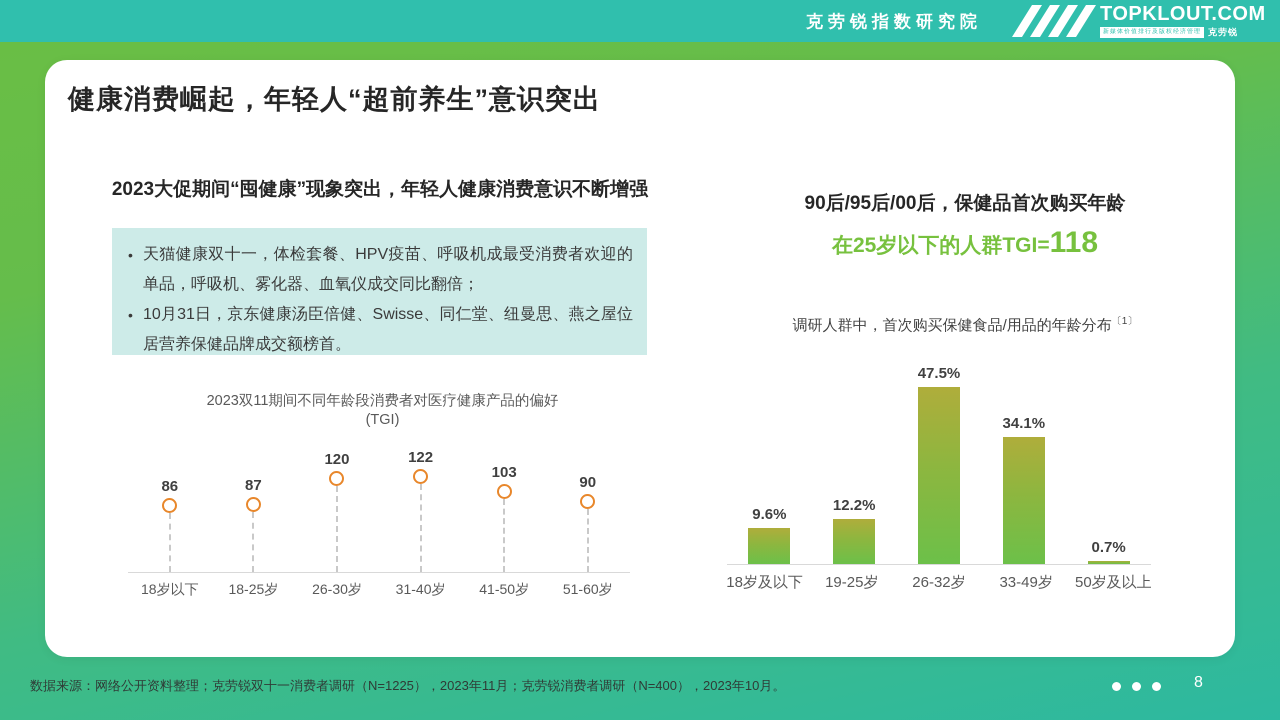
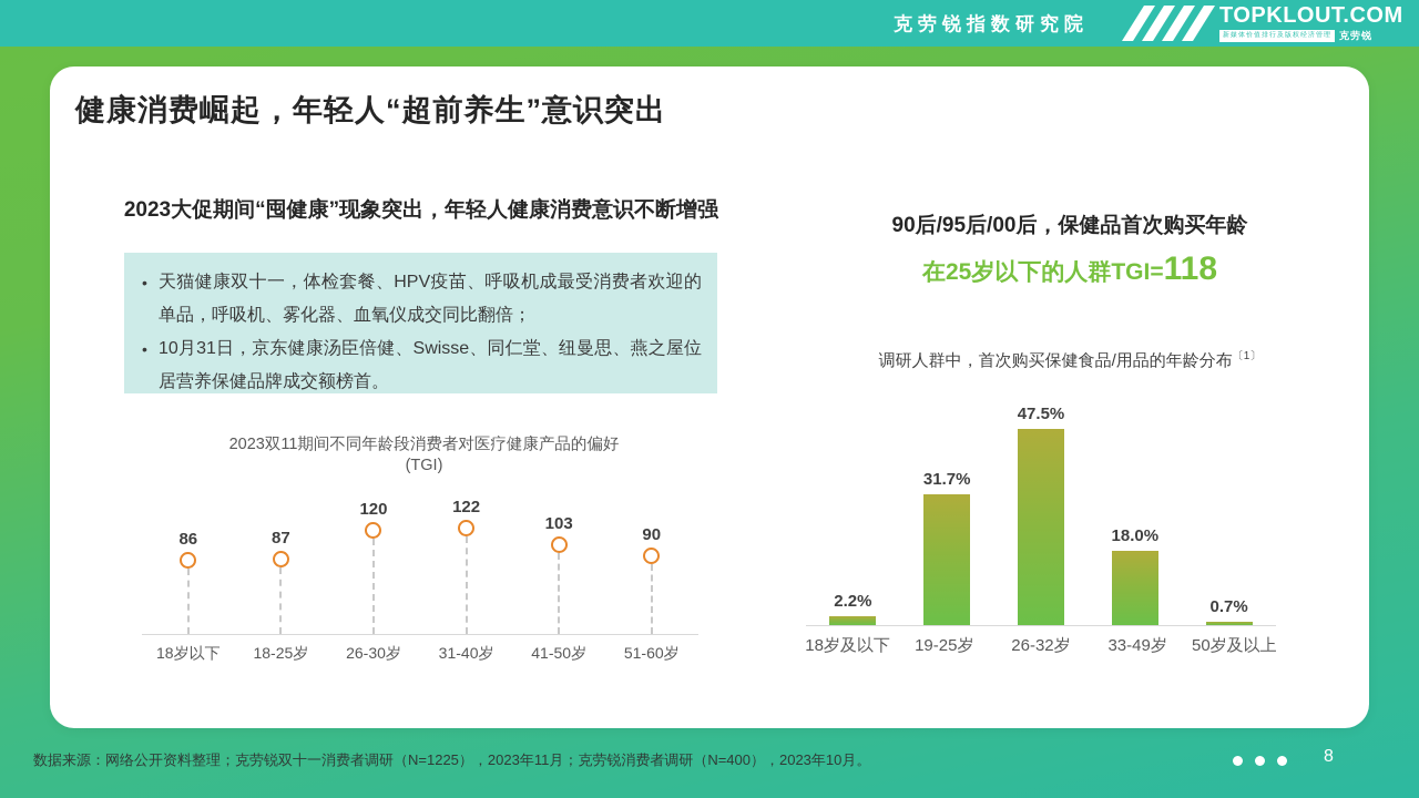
调研人群中，首次购买保健食品/用品的年龄分布/18岁及以下: 9.6% -> 2.2%
调研人群中，首次购买保健食品/用品的年龄分布/19-25岁: 12.2% -> 31.7%
调研人群中，首次购买保健食品/用品的年龄分布/33-49岁: 34.1% -> 18.0%
